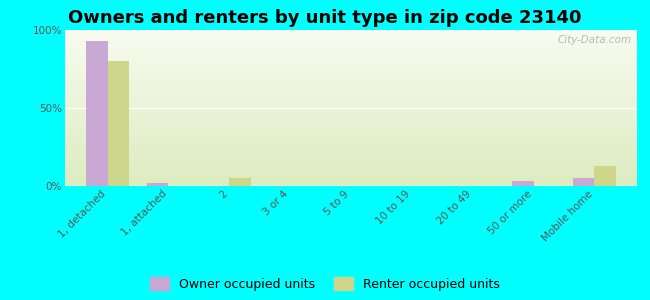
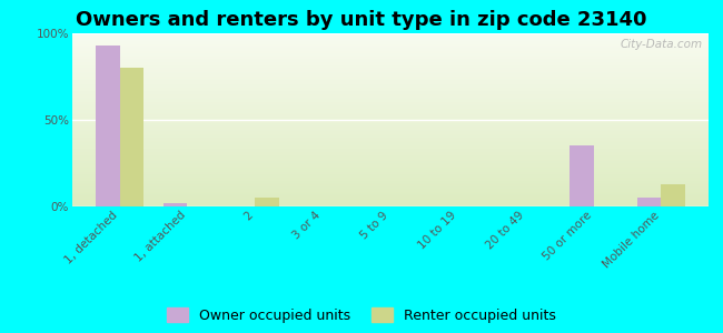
Owner occupied units/50 or more: 3% -> 35%
